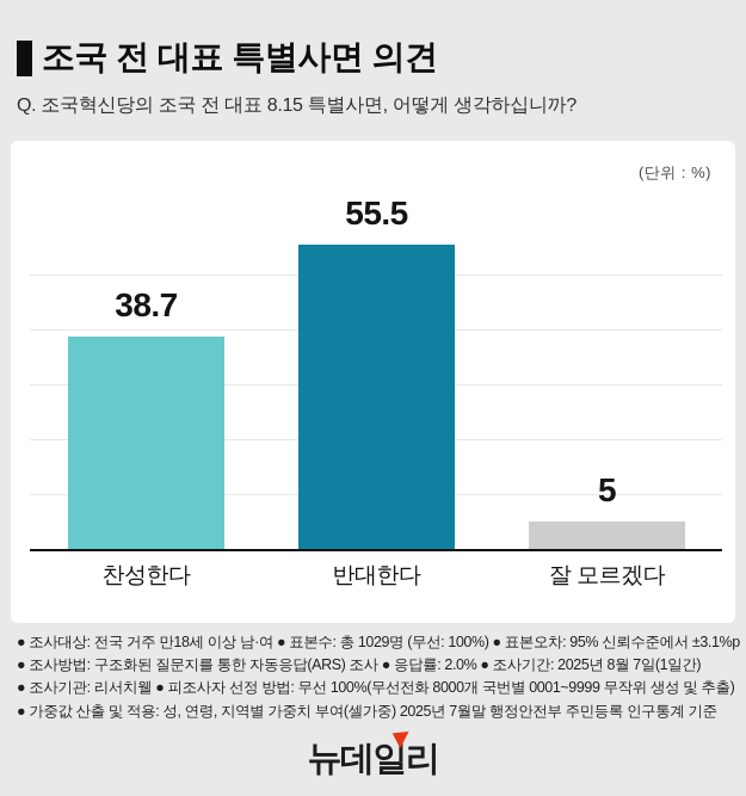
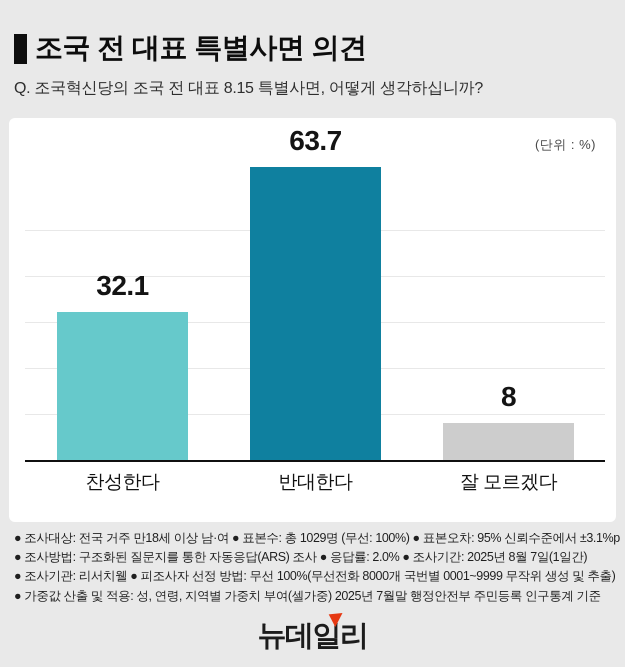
찬성한다: 38.7 -> 32.1
반대한다: 55.5 -> 63.7
잘 모르겠다: 5 -> 8
